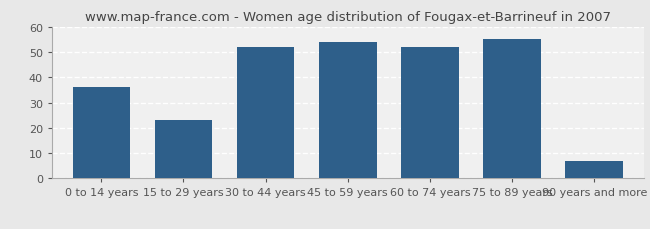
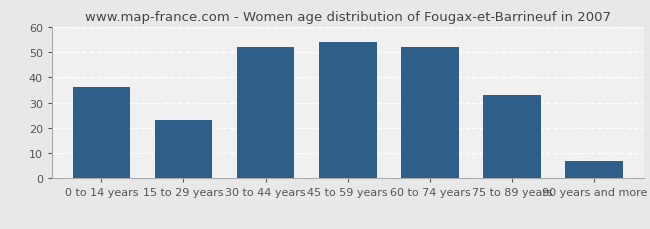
75 to 89 years: 55 -> 33
